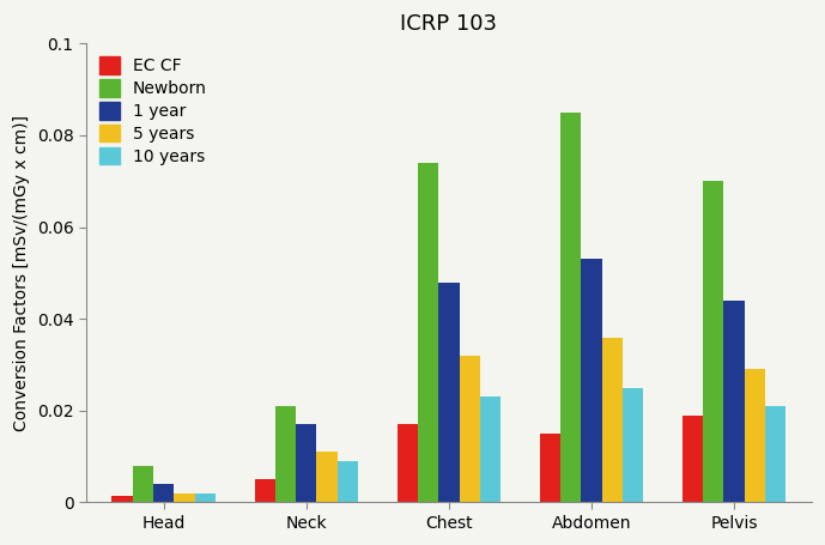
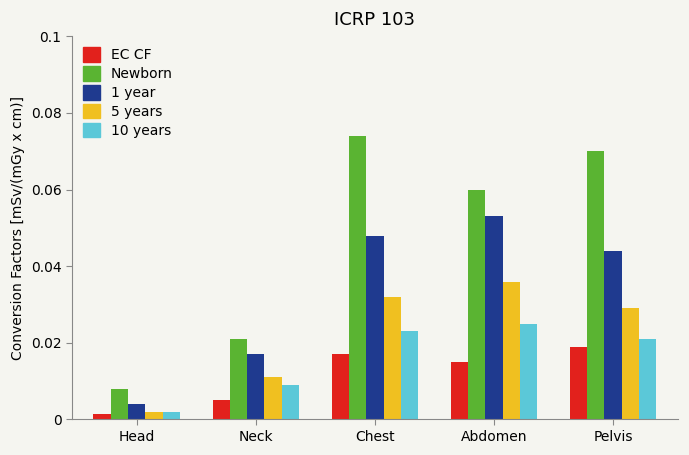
Newborn/Abdomen: 0.085 -> 0.060
